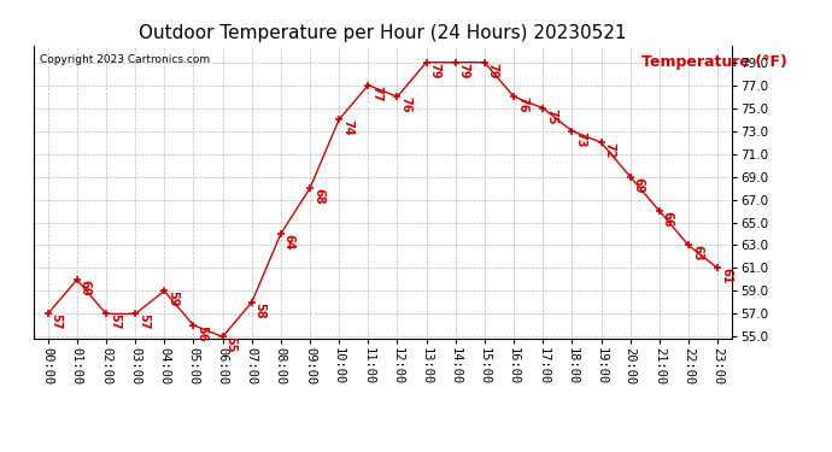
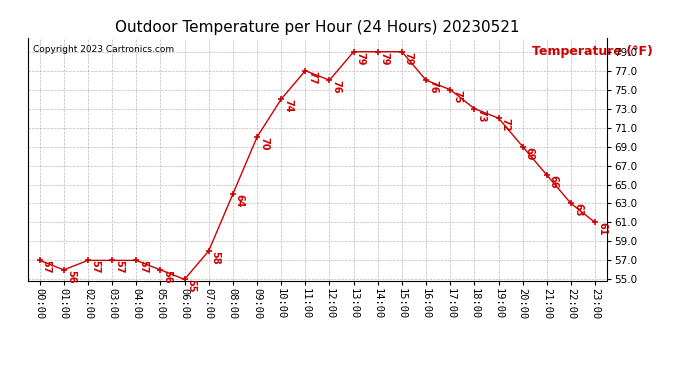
01:00: 60 -> 56
04:00: 59 -> 57
09:00: 68 -> 70
